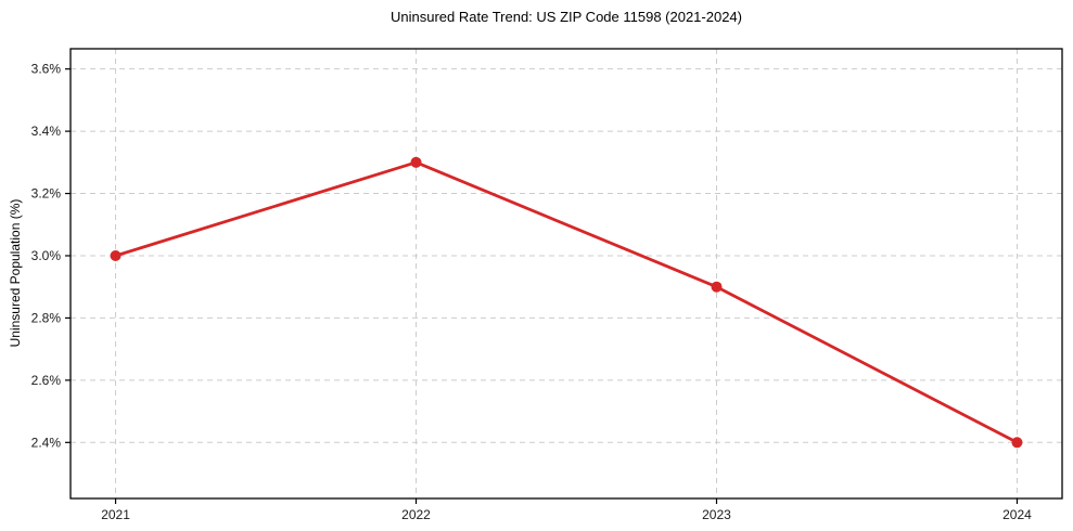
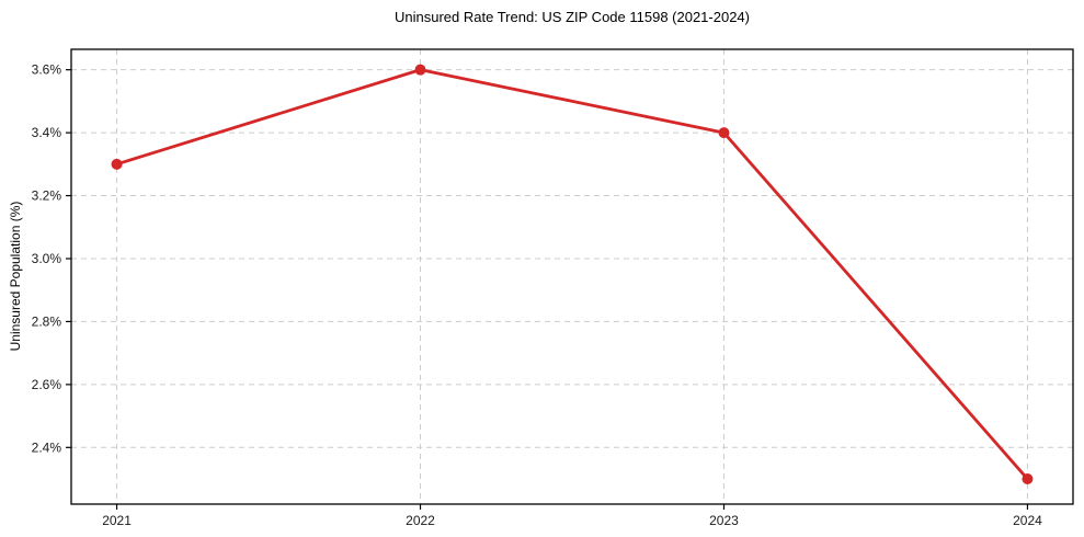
2021: 3.0% -> 3.3%
2022: 3.3% -> 3.6%
2023: 2.9% -> 3.4%
2024: 2.4% -> 2.3%
